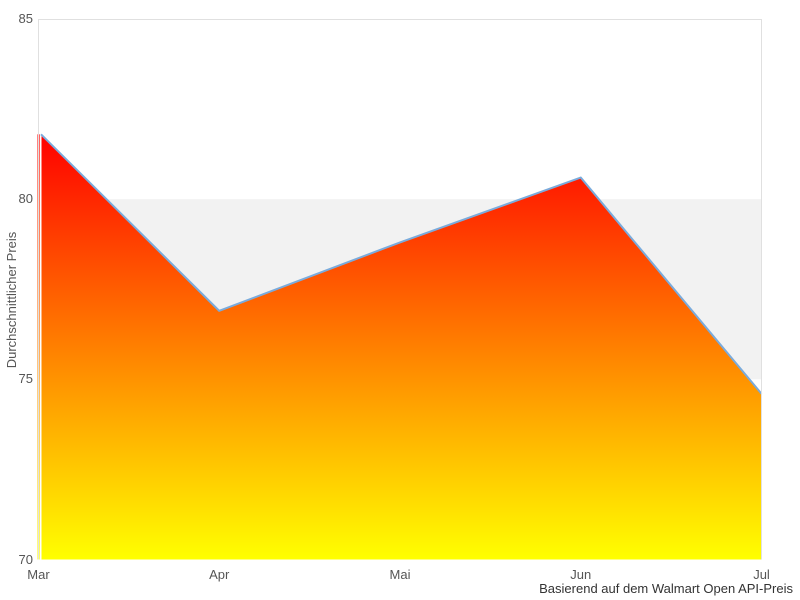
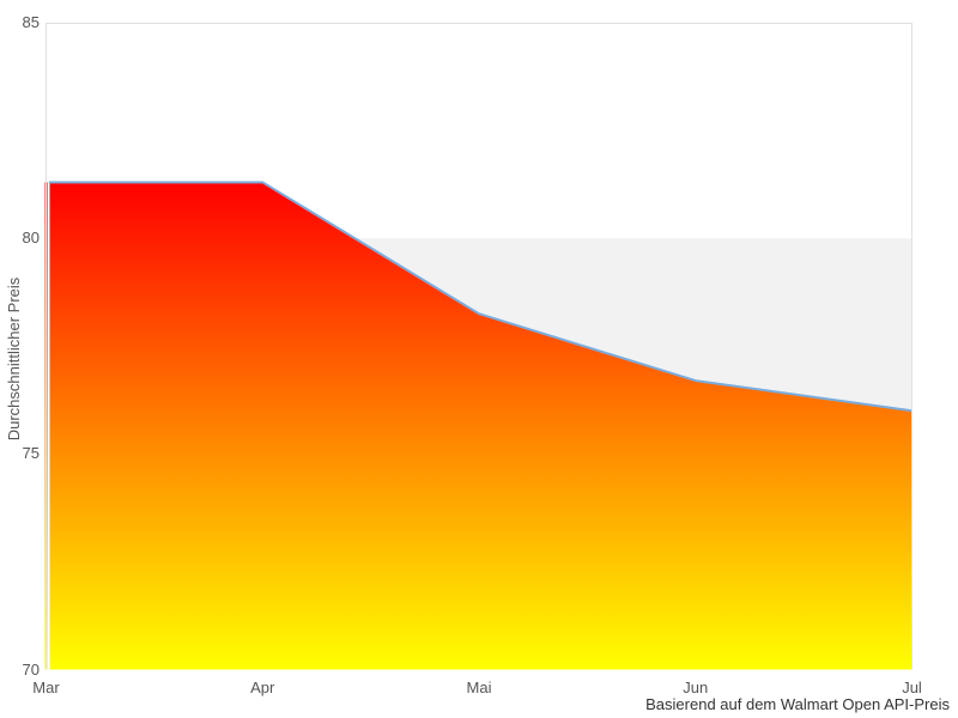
Mar: 81.8 -> 81.3
Apr: 76.9 -> 81.3
Mai: 78.8 -> 78.2
Jun: 80.6 -> 76.7
Jul: 74.6 -> 76.0
